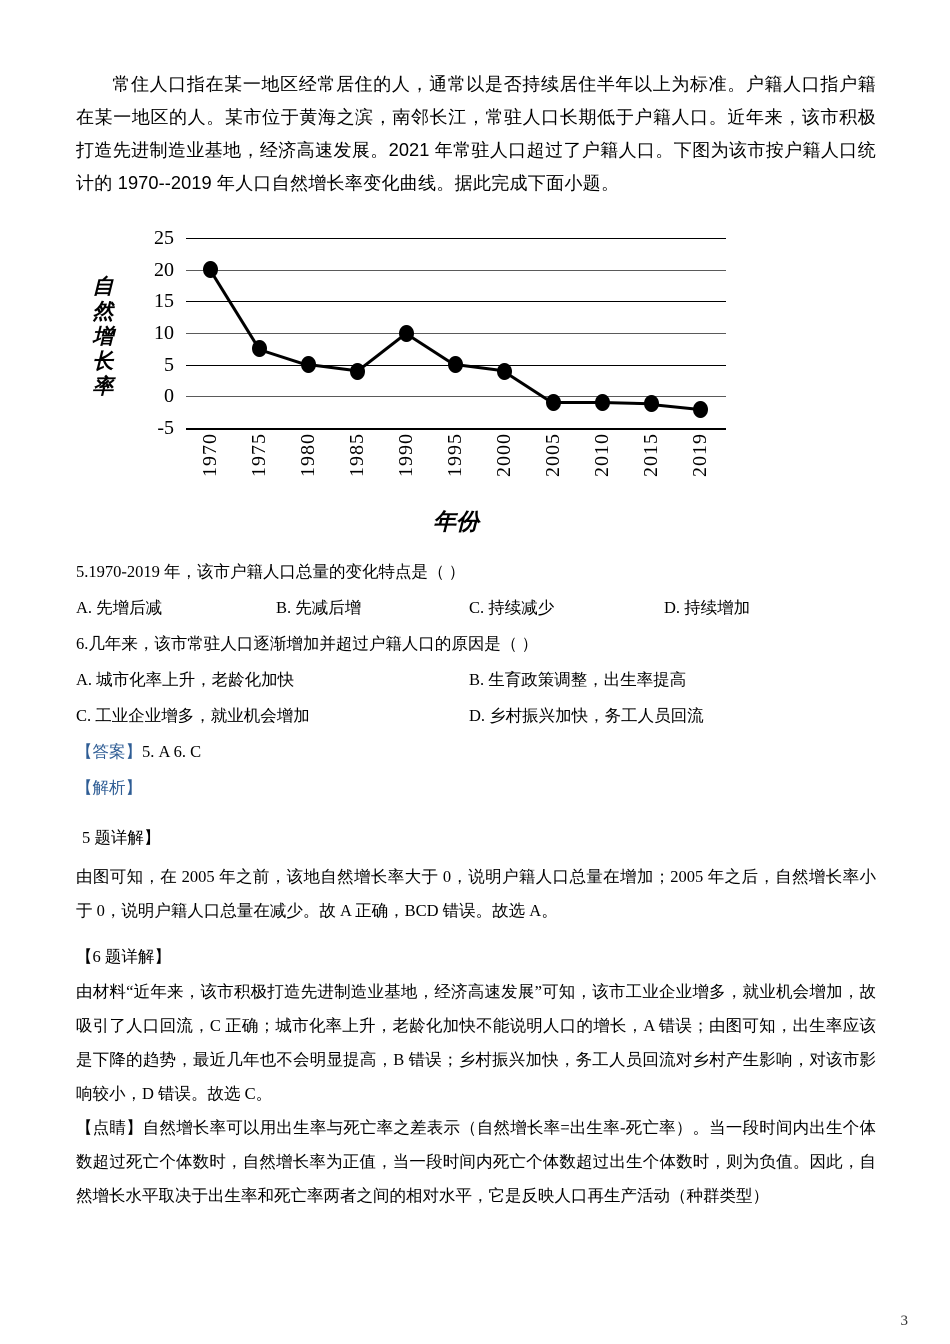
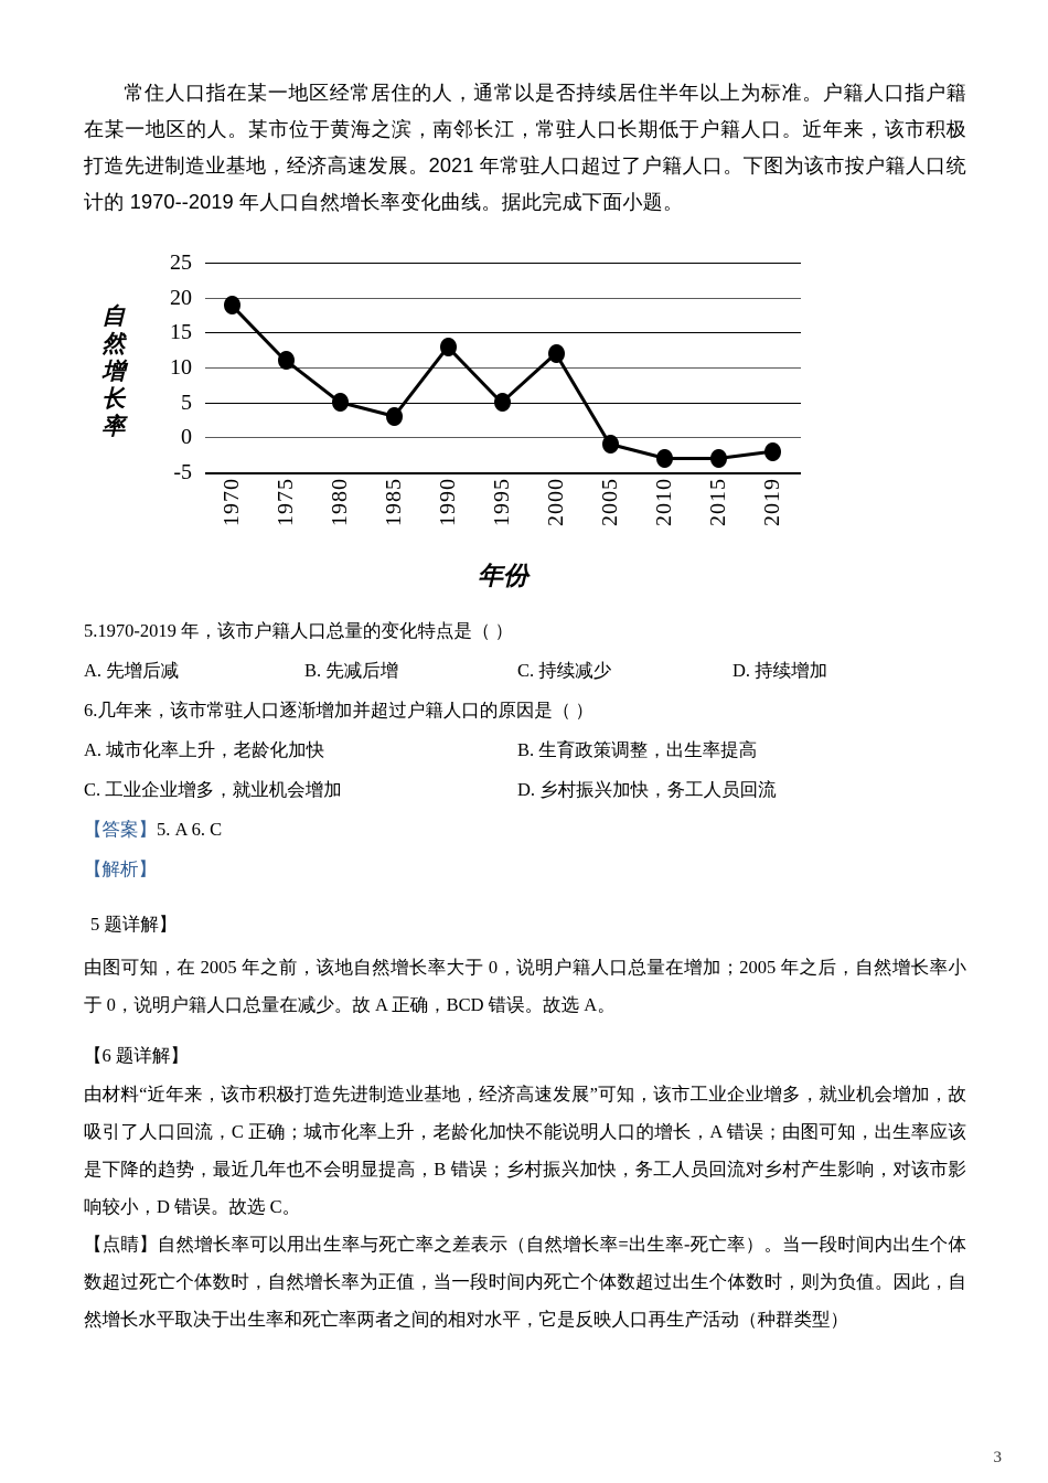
1970: 20 -> 19
1975: 8 -> 11
1985: 4 -> 3
1990: 10 -> 13
2000: 4 -> 12
2010: -1 -> -3
2015: -1 -> -3
